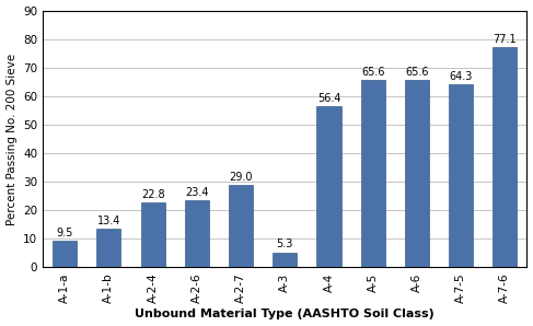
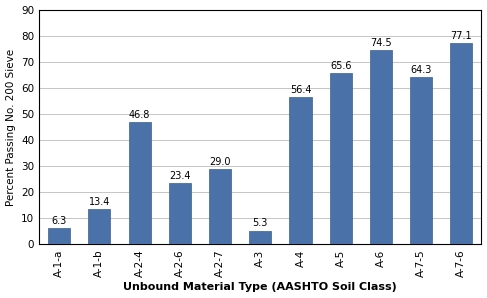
A-1-a: 9.5 -> 6.3
A-2-4: 22.8 -> 46.8
A-6: 65.6 -> 74.5
